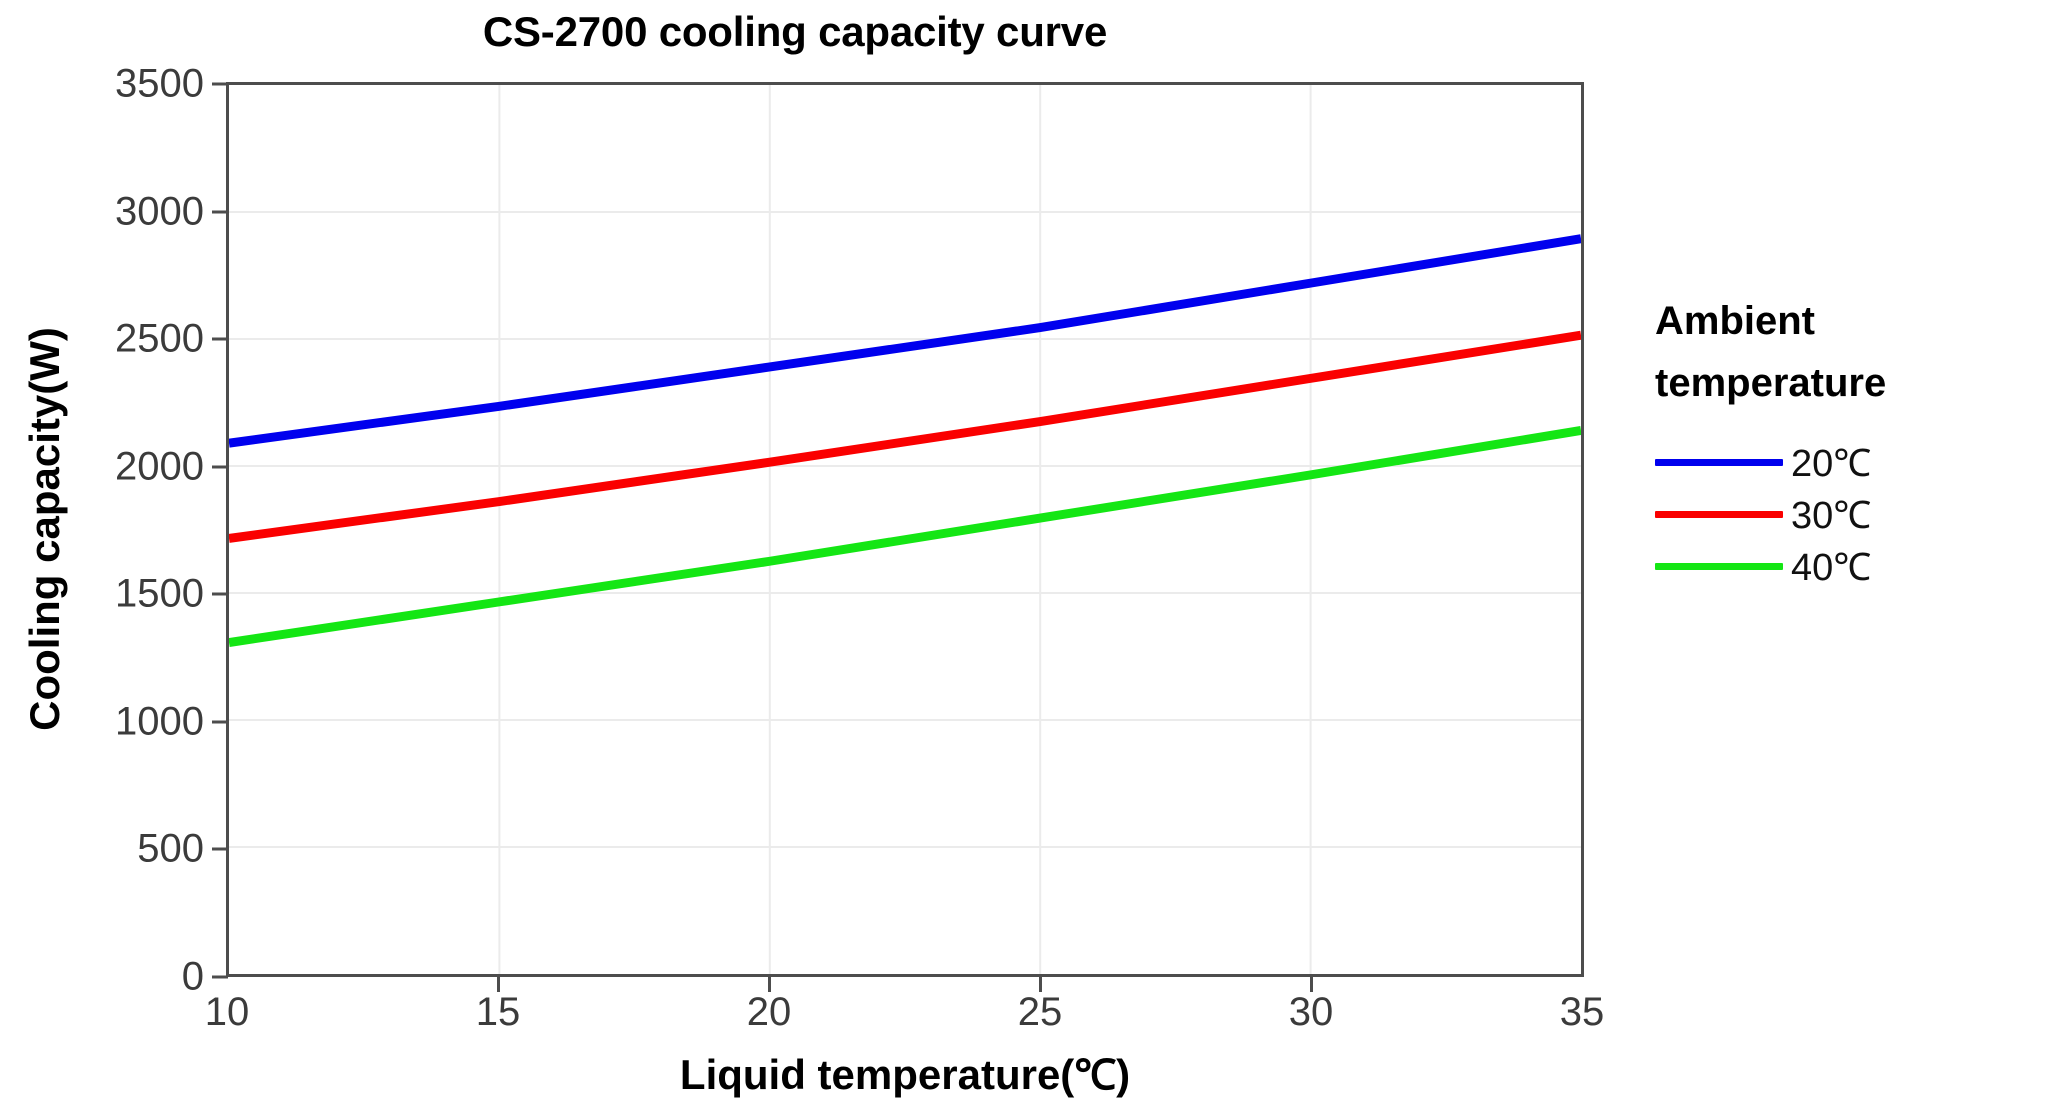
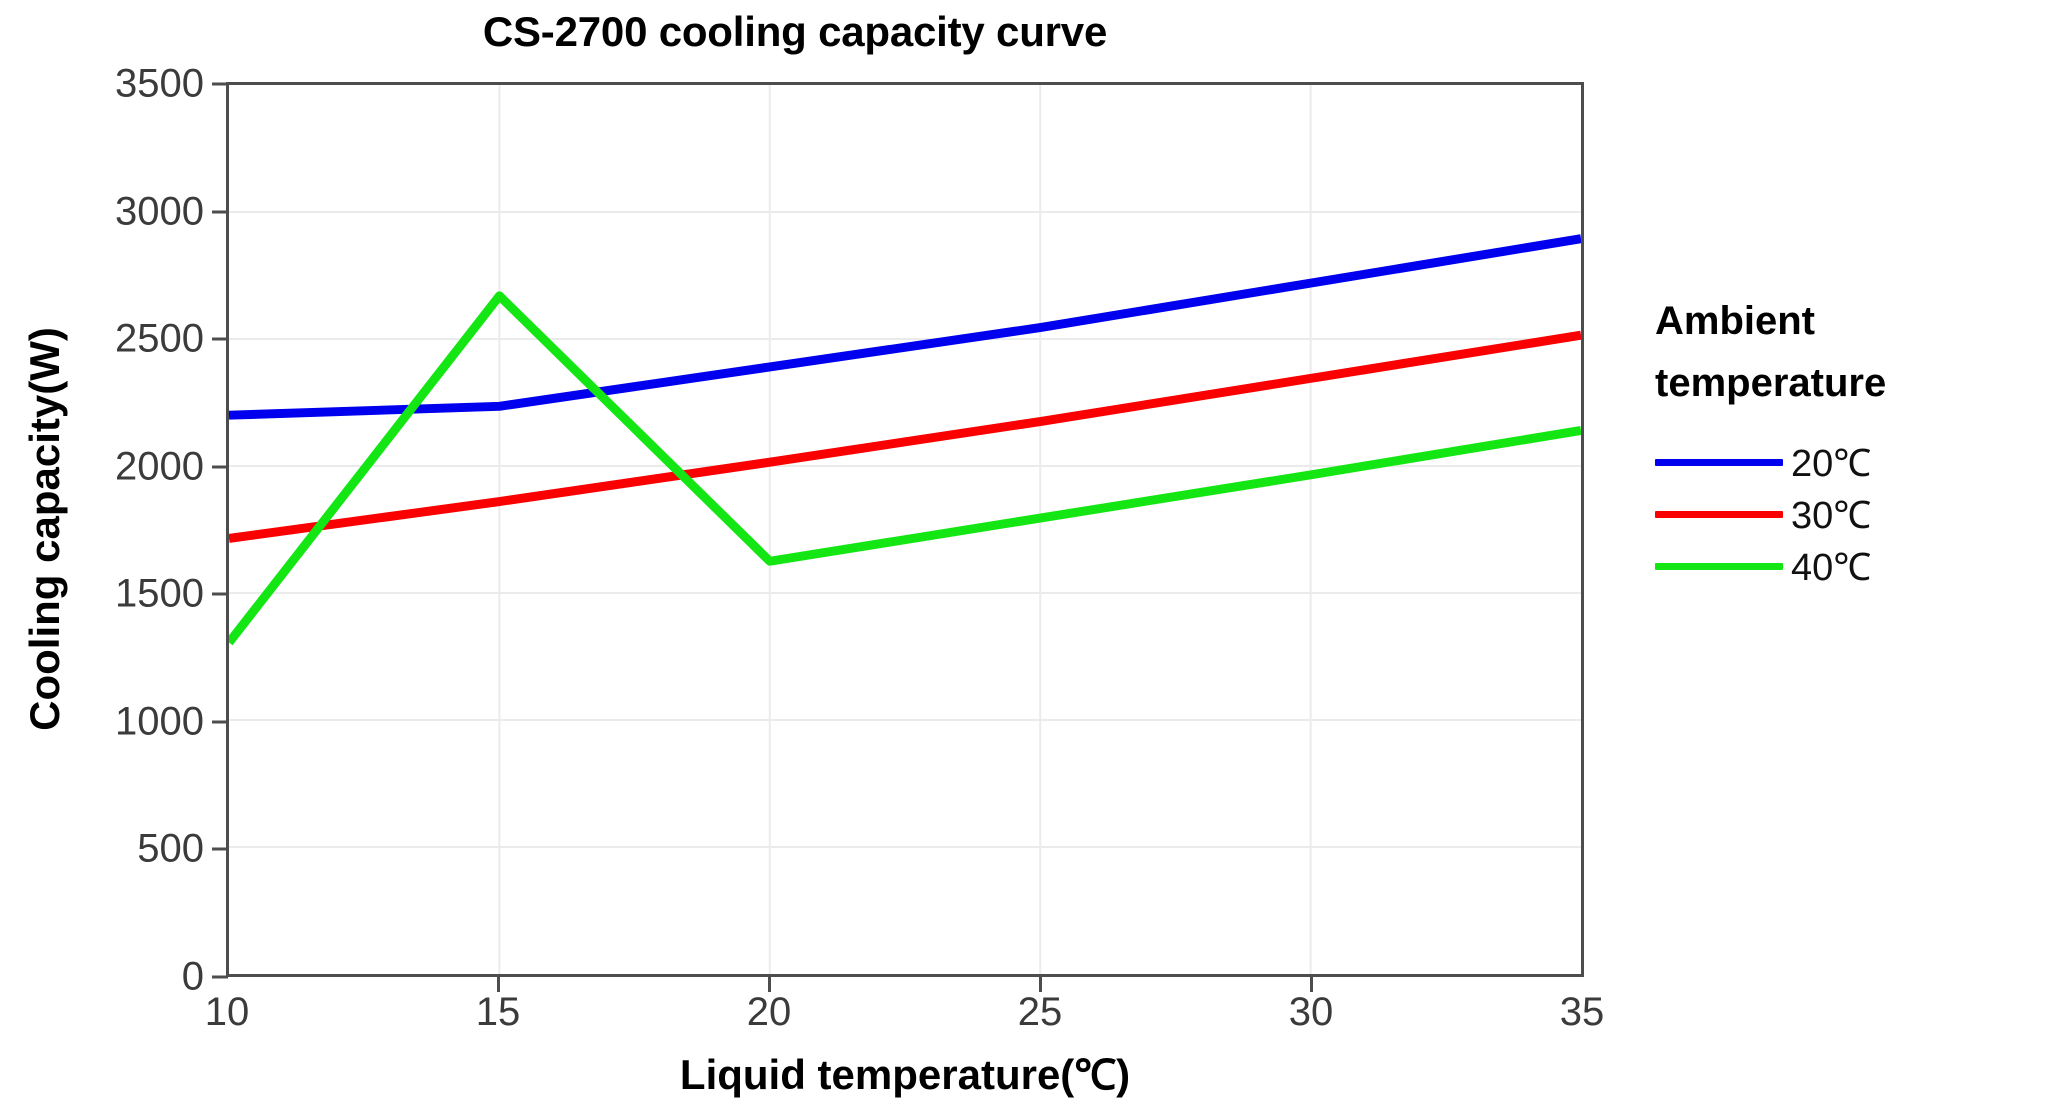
20℃/10: 2090 -> 2200
40℃/15: 1460 -> 2670
